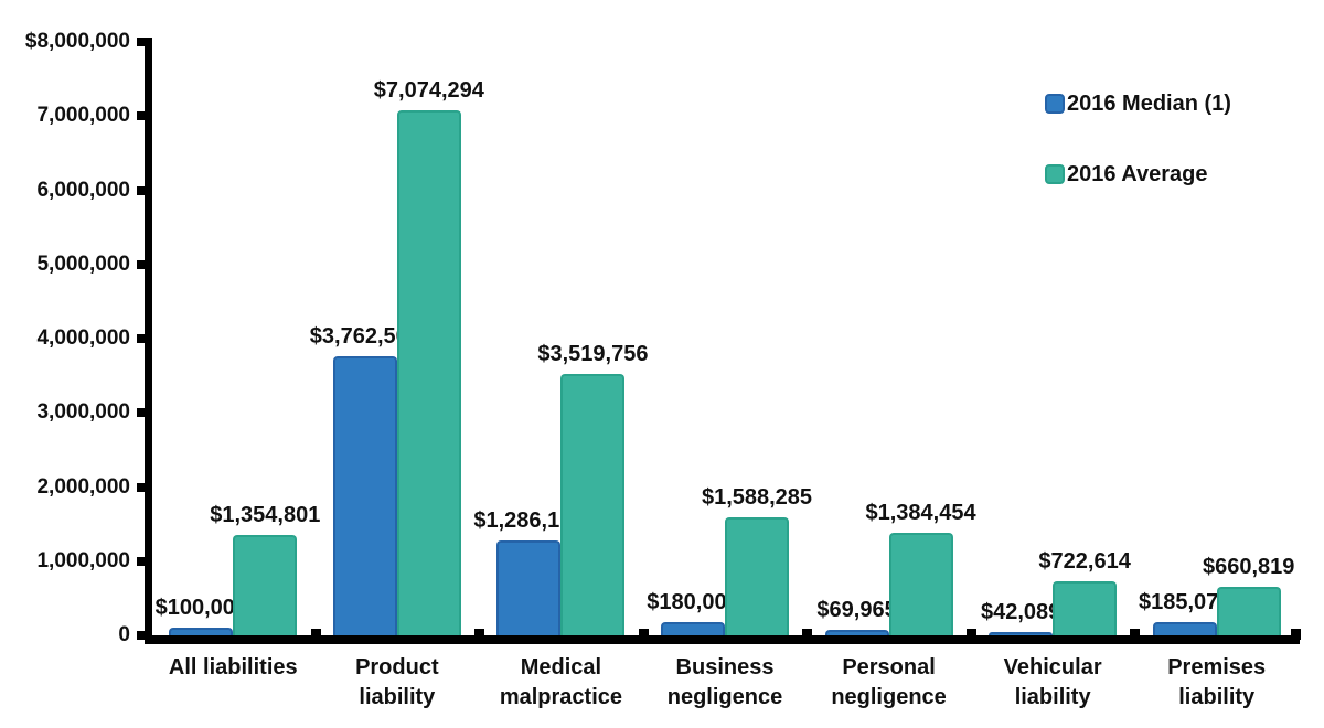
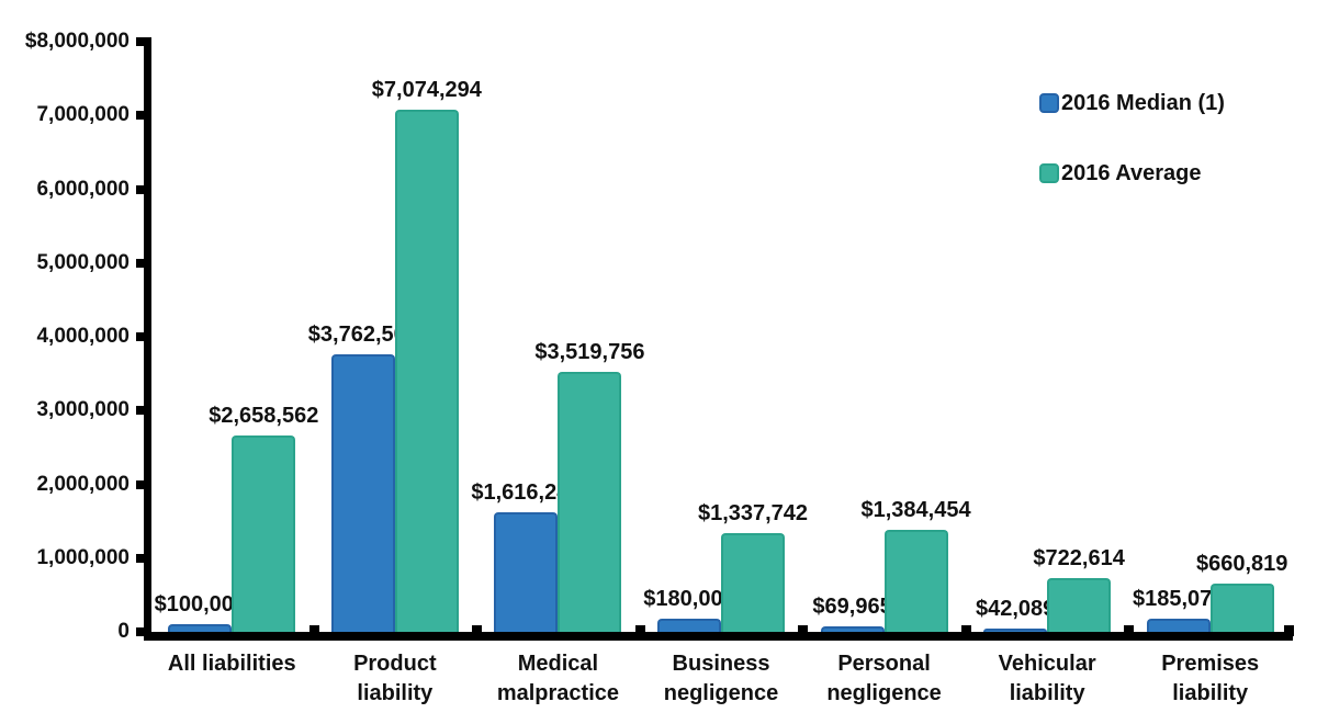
2016 Average/All liabilities: $1,354,801 -> $2,658,562
2016 Median (1)/Medical malpractice: $1,286,150 -> $1,616,240
2016 Average/Business negligence: $1,588,285 -> $1,337,742
